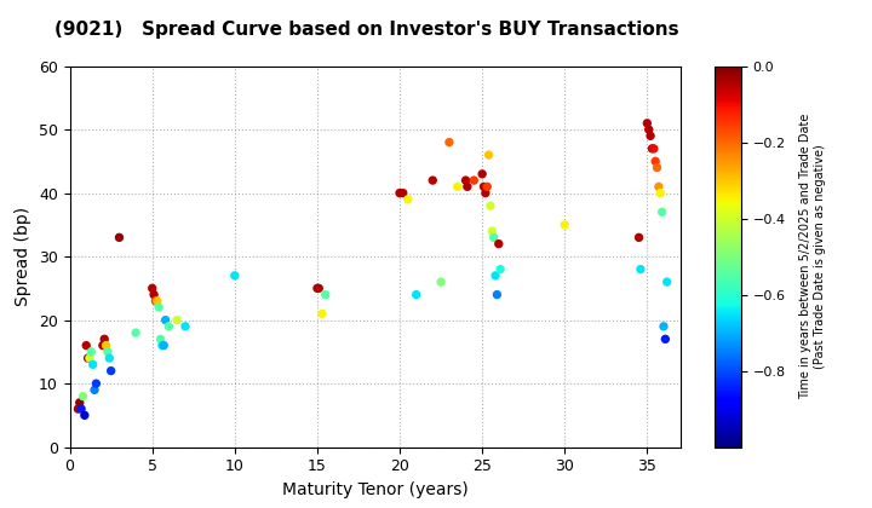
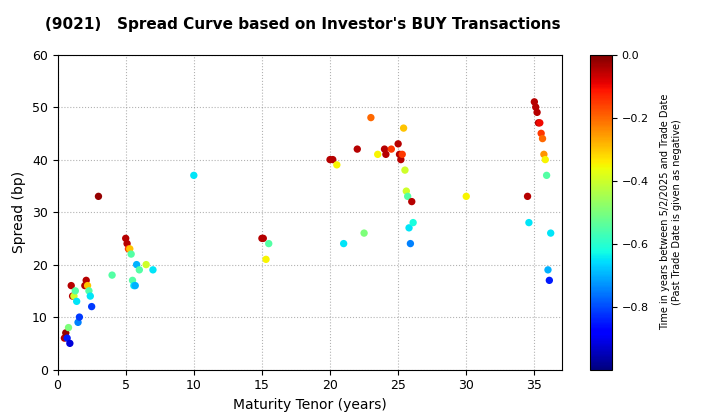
10: 27 -> 37
30: 35 -> 33
